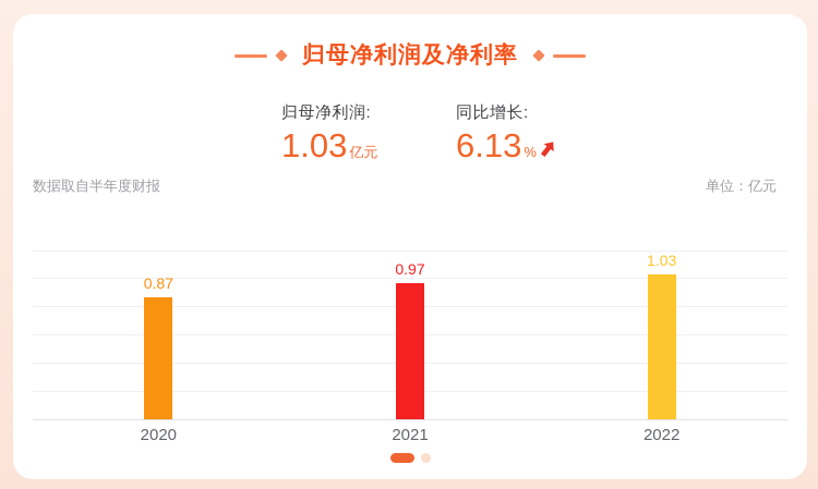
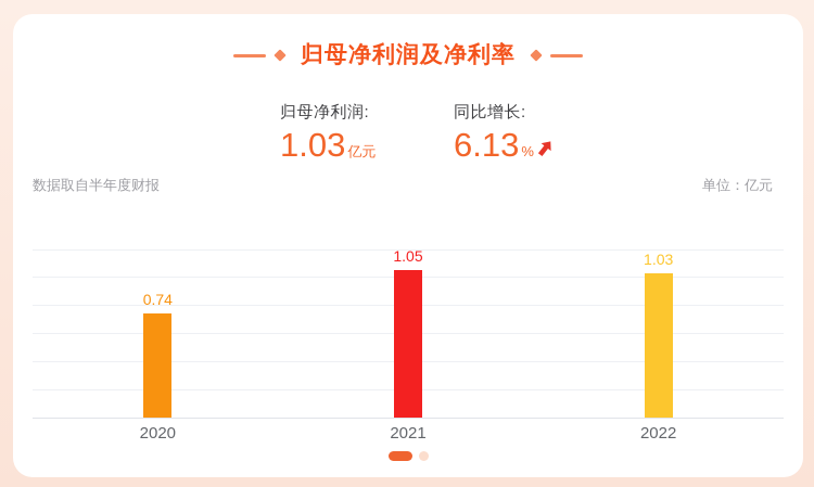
2020: 0.87 -> 0.74
2021: 0.97 -> 1.05
